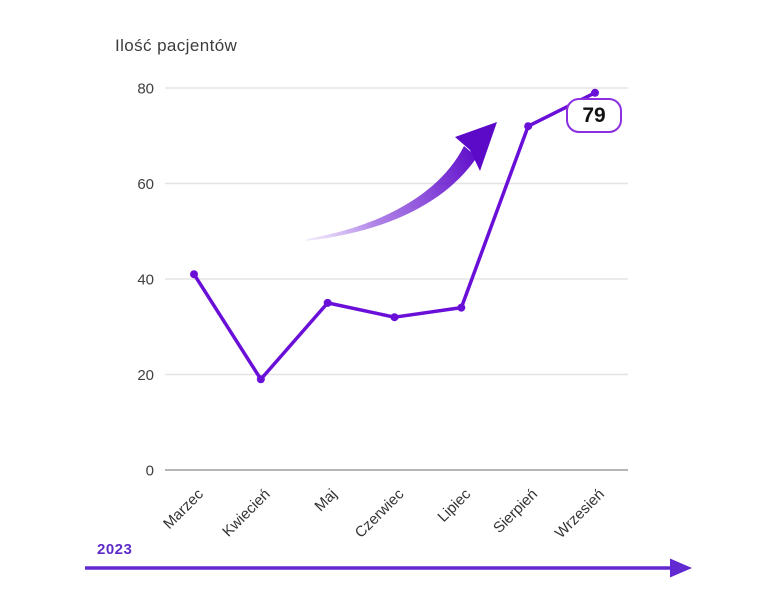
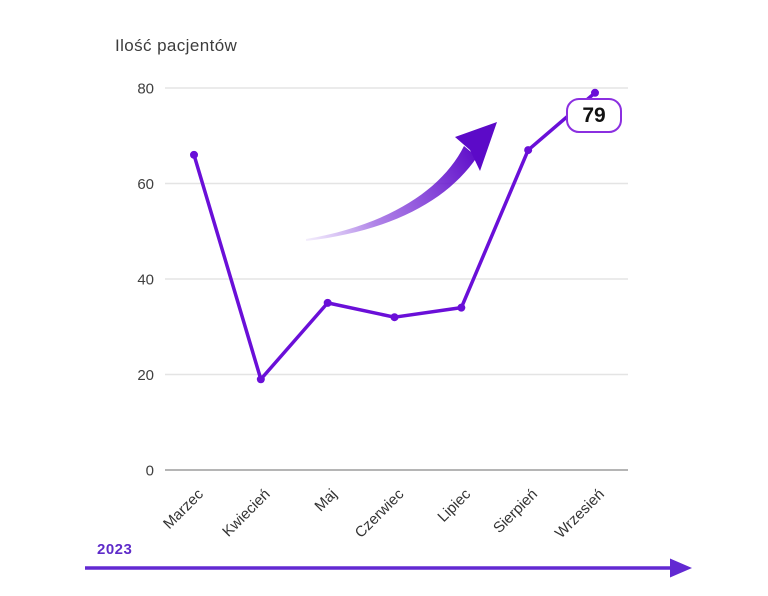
Marzec: 41 -> 66
Sierpień: 72 -> 67
